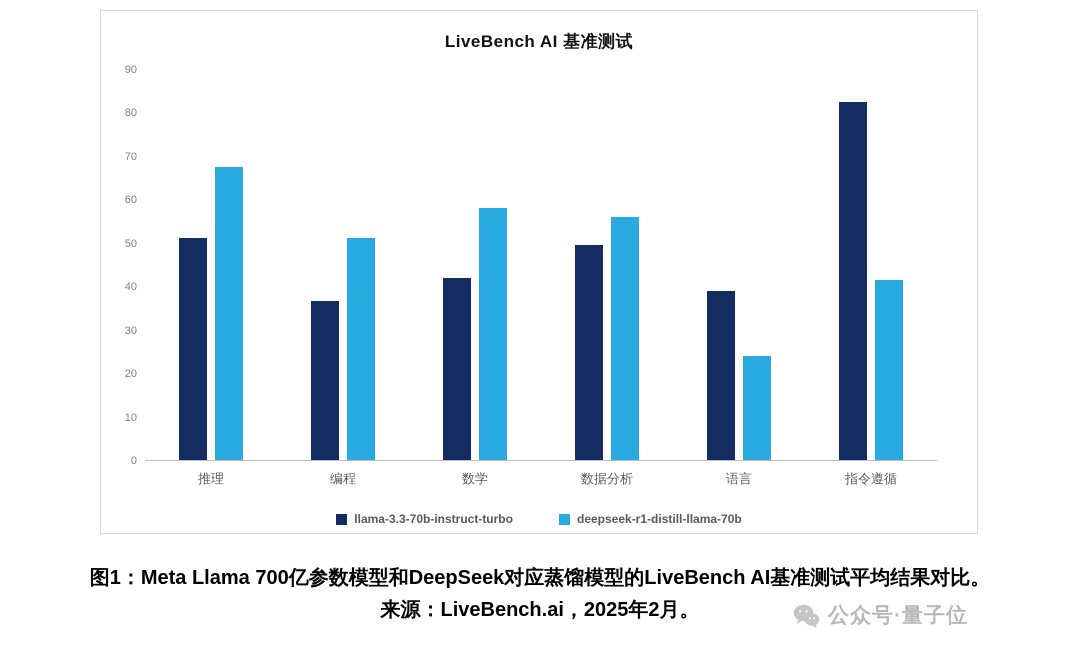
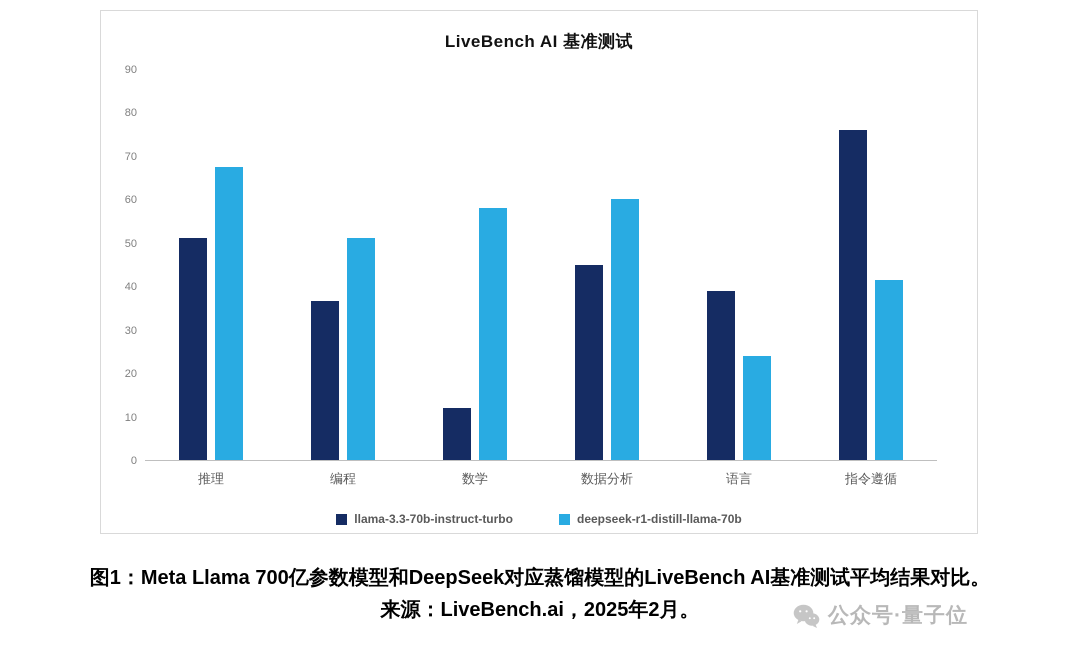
llama-3.3-70b-instruct-turbo/数学: 42 -> 12
llama-3.3-70b-instruct-turbo/数据分析: 50 -> 45
deepseek-r1-distill-llama-70b/数据分析: 56 -> 60
llama-3.3-70b-instruct-turbo/指令遵循: 82 -> 76
